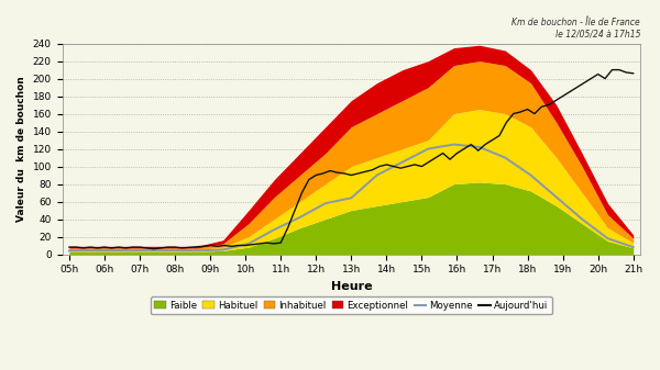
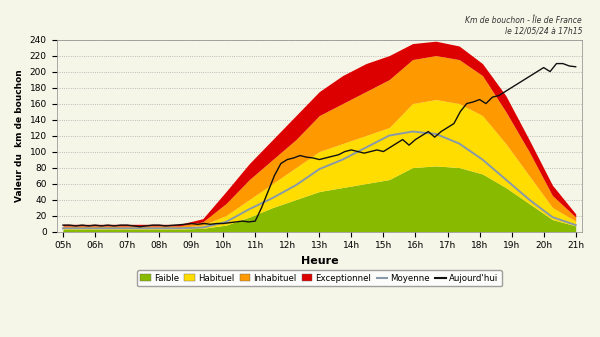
Moyenne/13h: 64 -> 78
